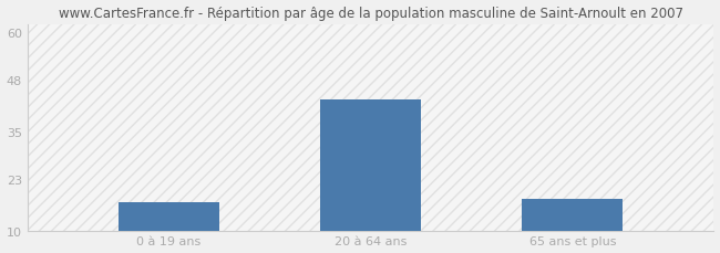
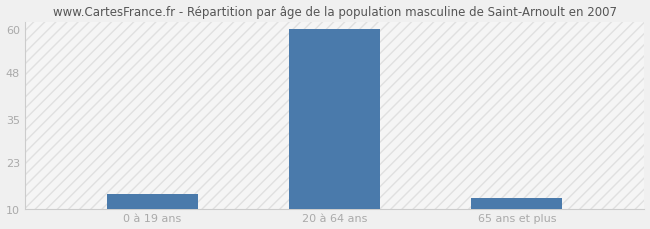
0 à 19 ans: 17 -> 14
20 à 64 ans: 43 -> 60
65 ans et plus: 18 -> 13
